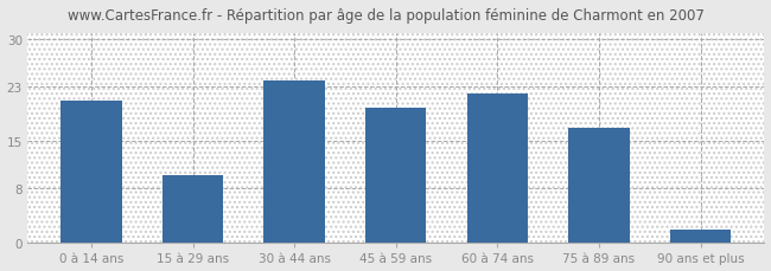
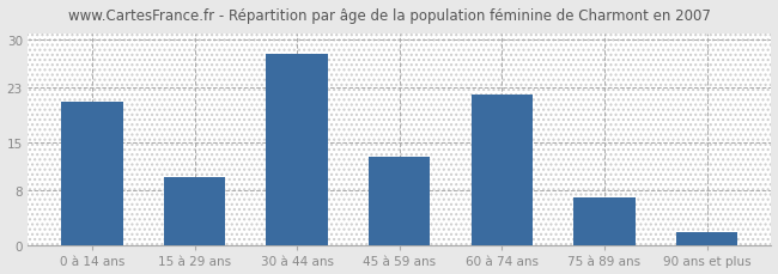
30 à 44 ans: 24 -> 28
45 à 59 ans: 20 -> 13
75 à 89 ans: 17 -> 7
